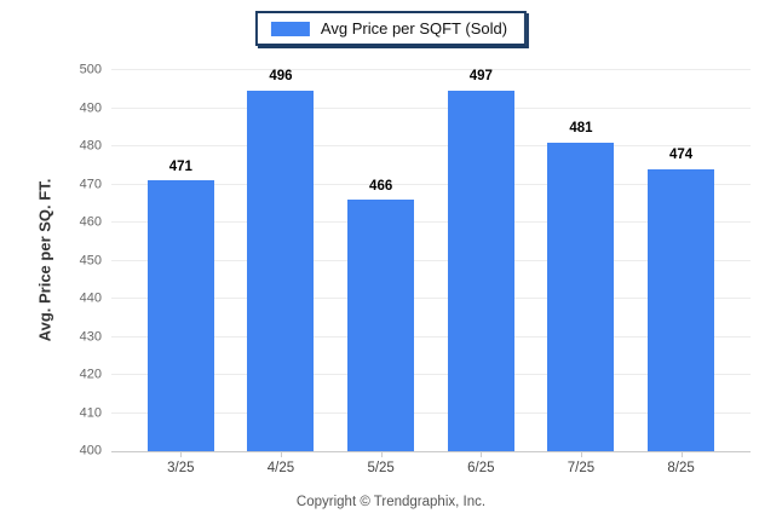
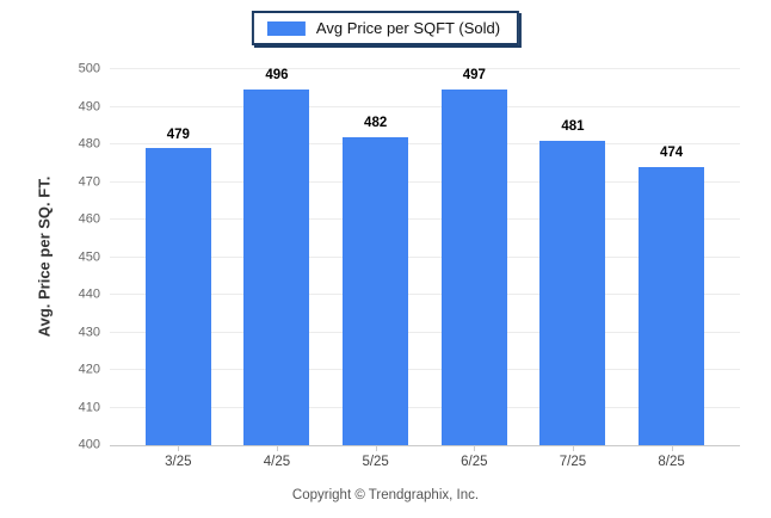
3/25: 471 -> 479
5/25: 466 -> 482
